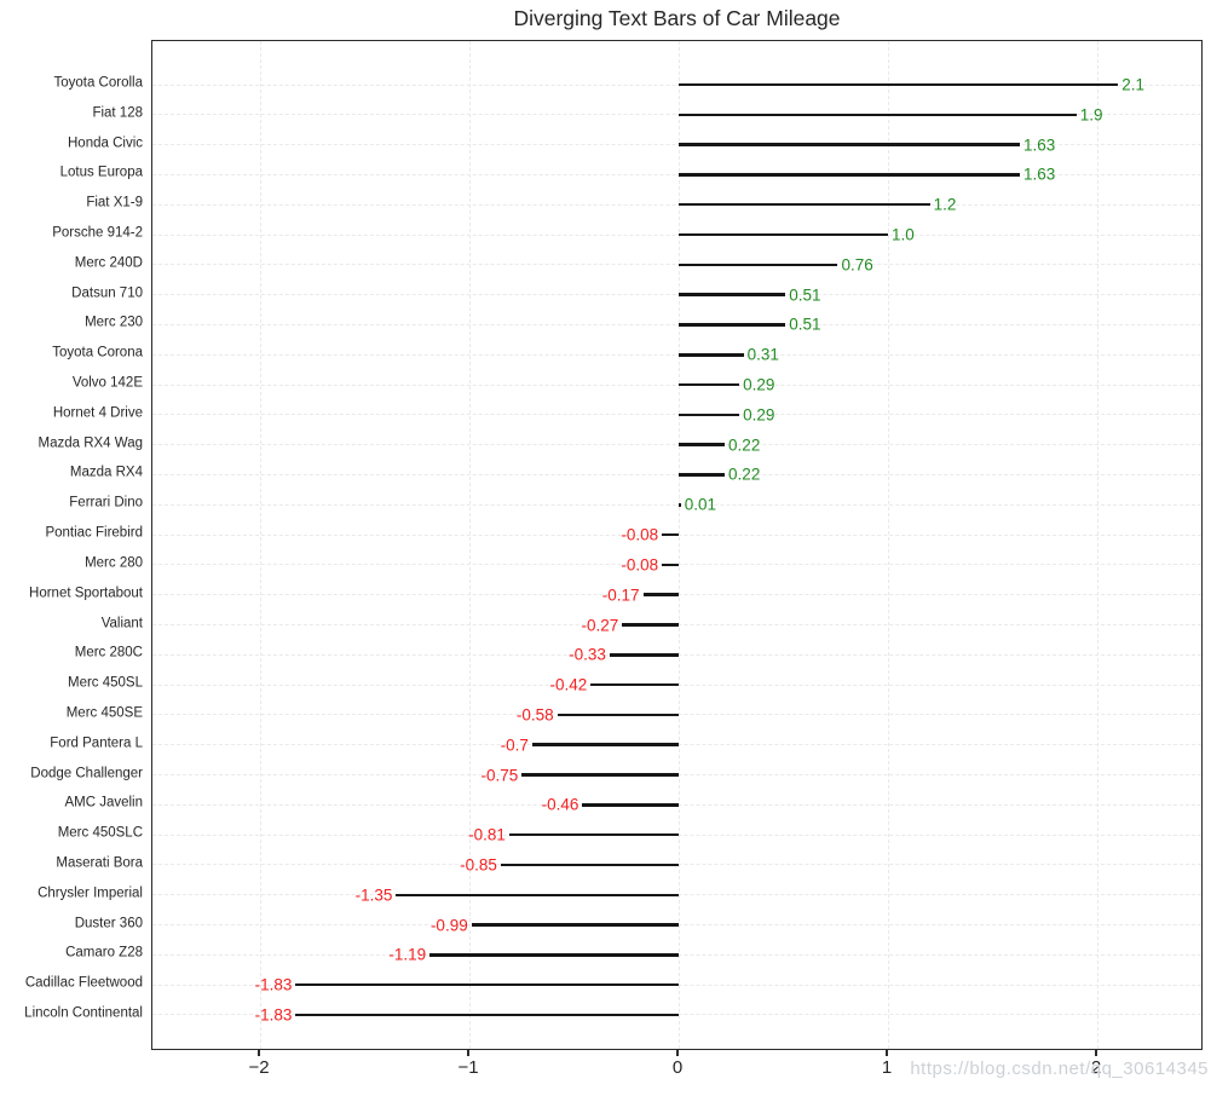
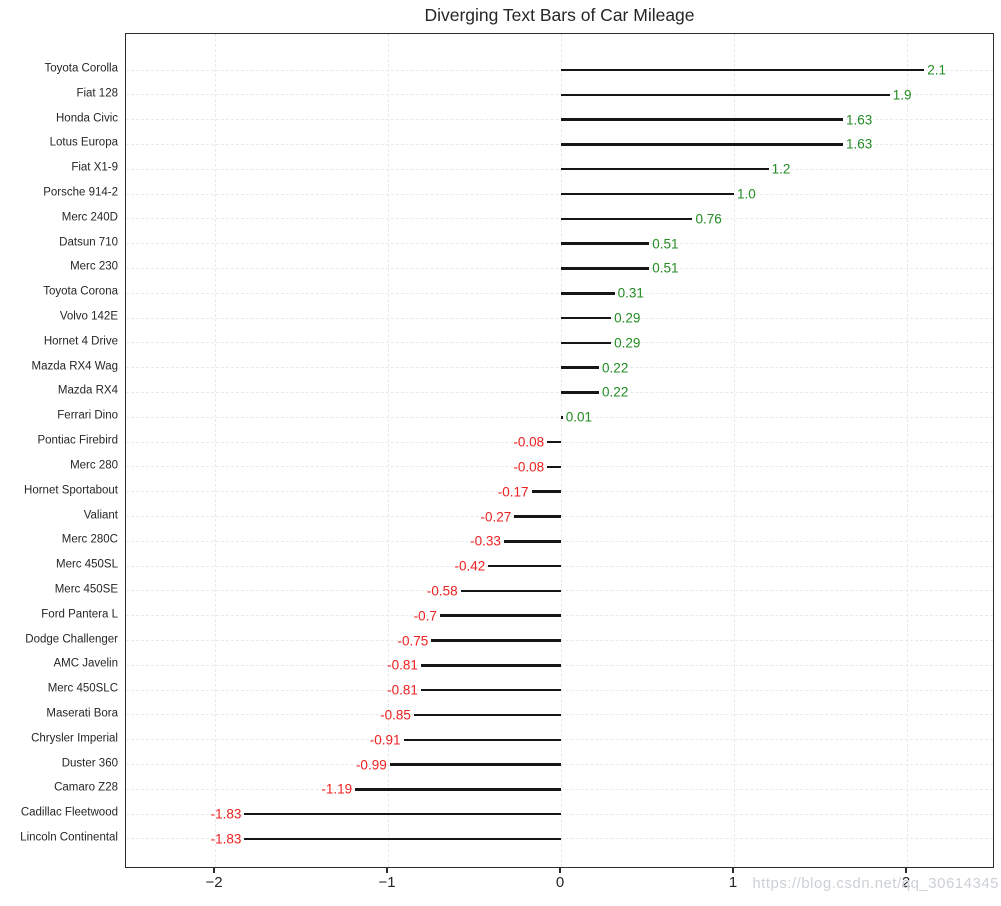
AMC Javelin: -0.46 -> -0.81
Chrysler Imperial: -1.35 -> -0.91
